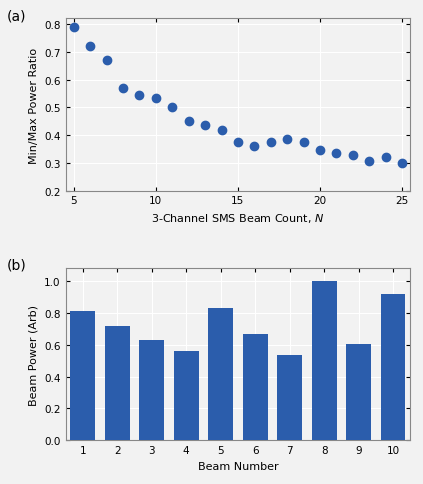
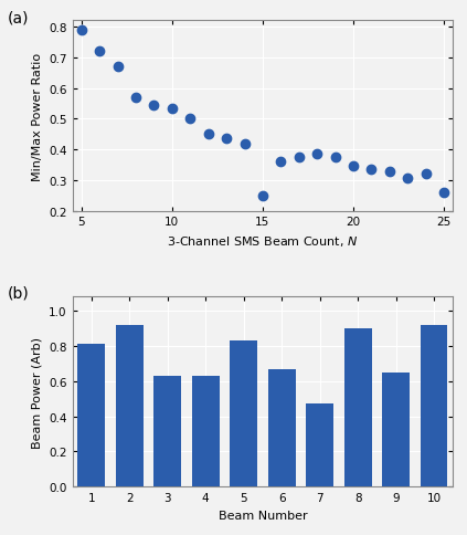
15: 0.375 -> 0.250
25: 0.300 -> 0.260
2: 0.72 -> 0.92
4: 0.56 -> 0.63
7: 0.54 -> 0.47
8: 1.00 -> 0.90
9: 0.60 -> 0.65
